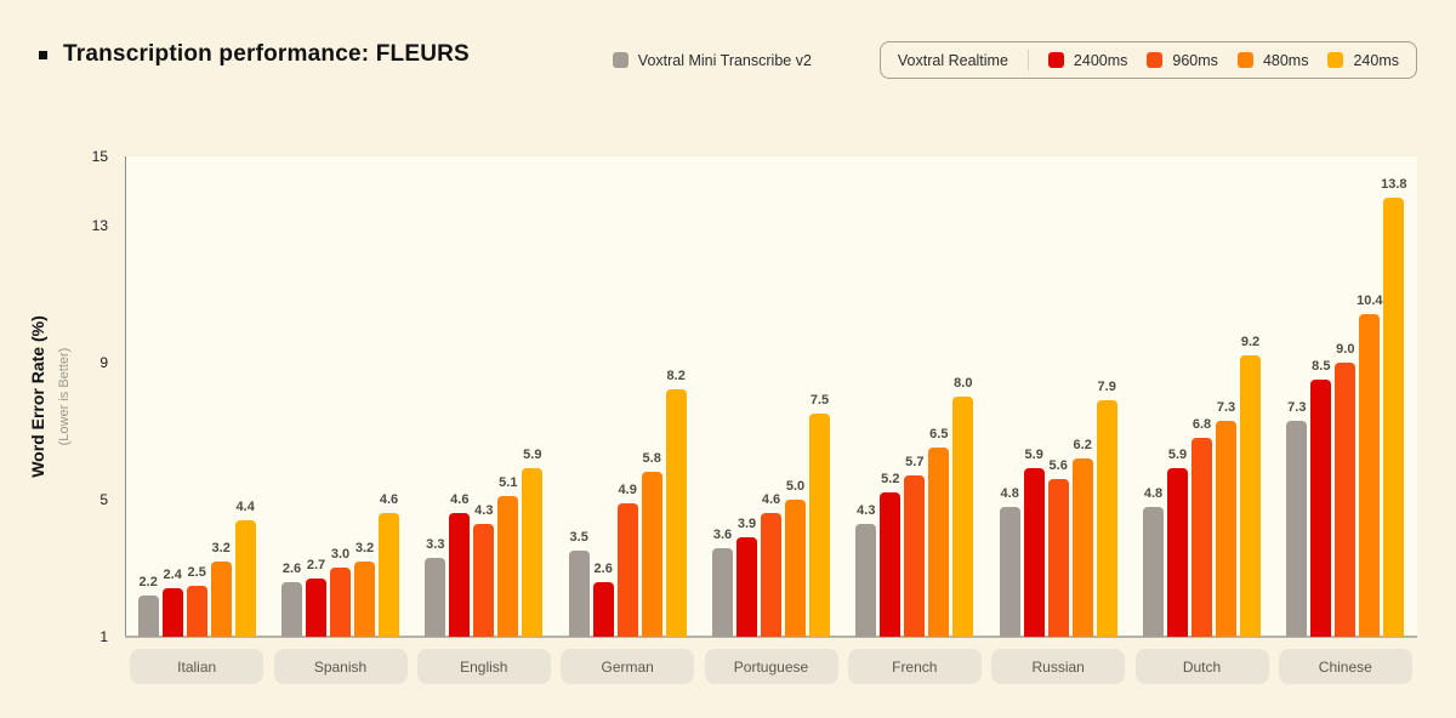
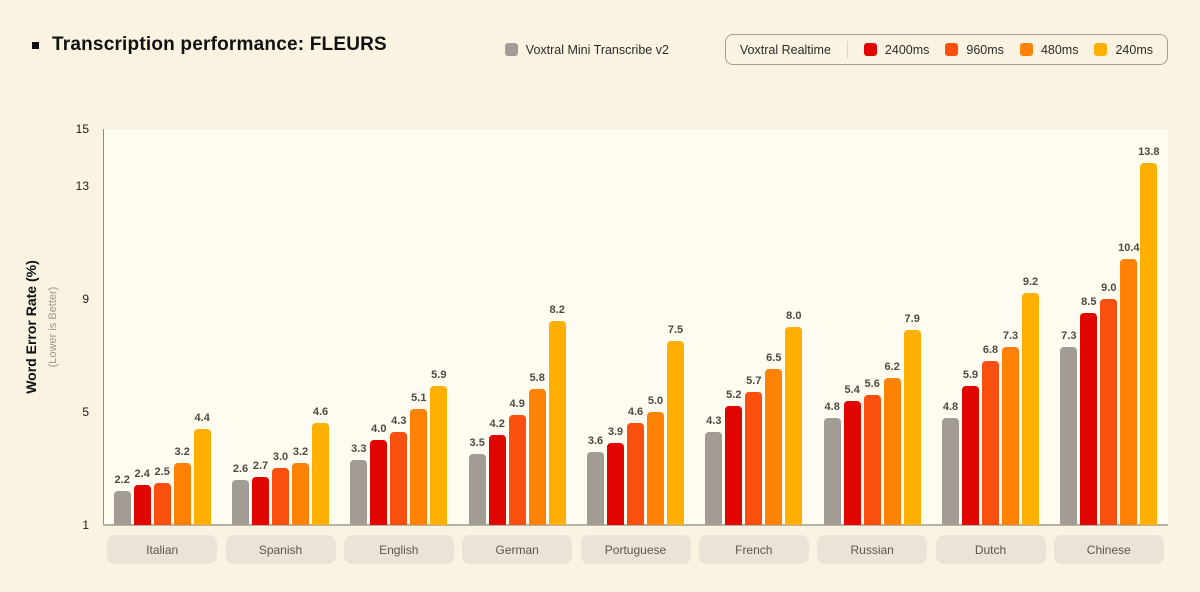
Voxtral Realtime 2400ms/English: 4.6 -> 4.0
Voxtral Realtime 2400ms/German: 2.6 -> 4.2
Voxtral Realtime 2400ms/Russian: 5.9 -> 5.4
